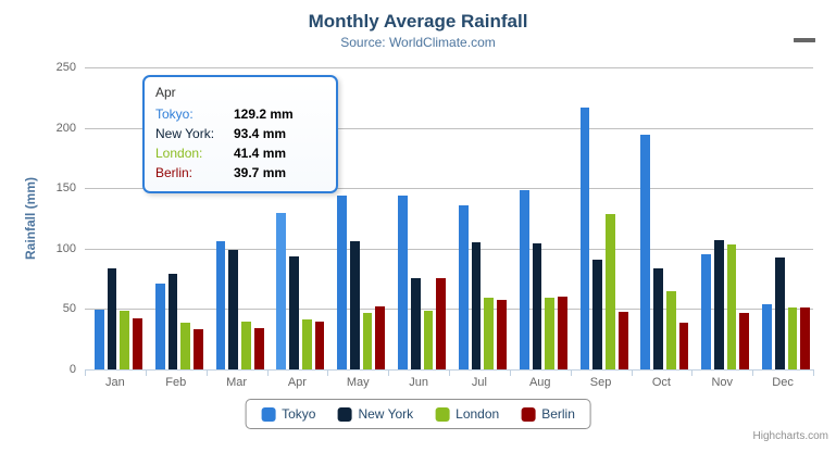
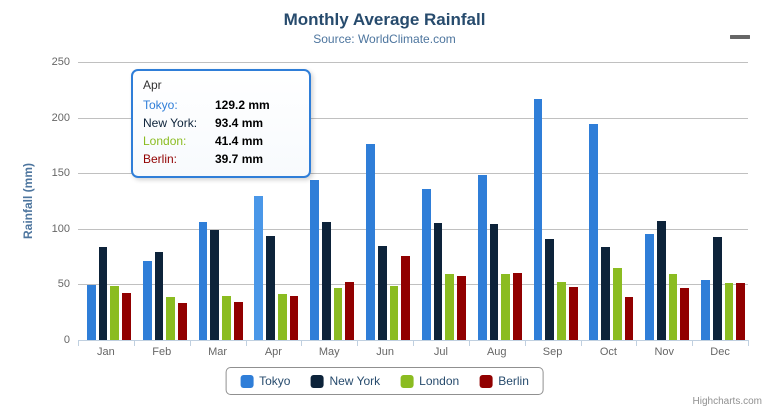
Tokyo/Jun: 144 -> 176
New York/Jun: 76 -> 84
London/Sep: 129 -> 52
London/Nov: 103 -> 59
